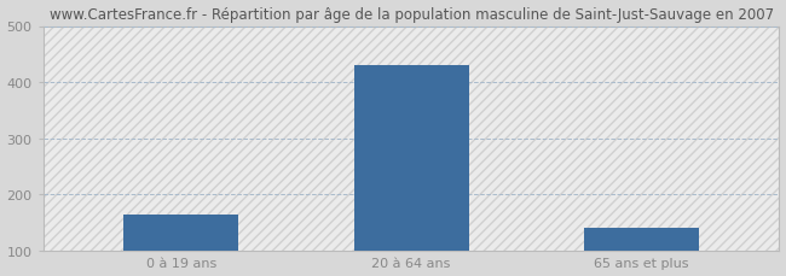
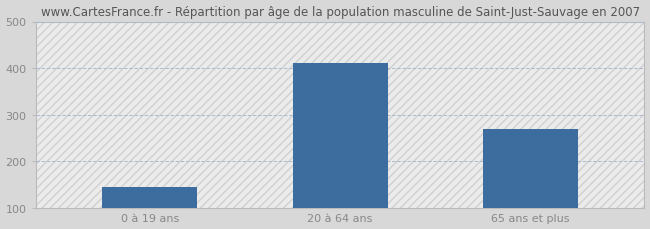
0 à 19 ans: 165 -> 145
20 à 64 ans: 430 -> 410
65 ans et plus: 140 -> 270
